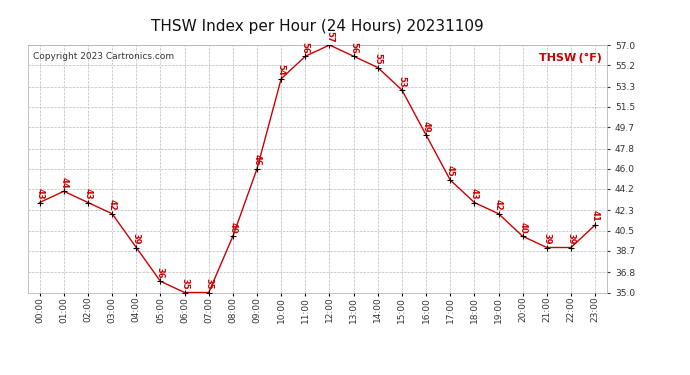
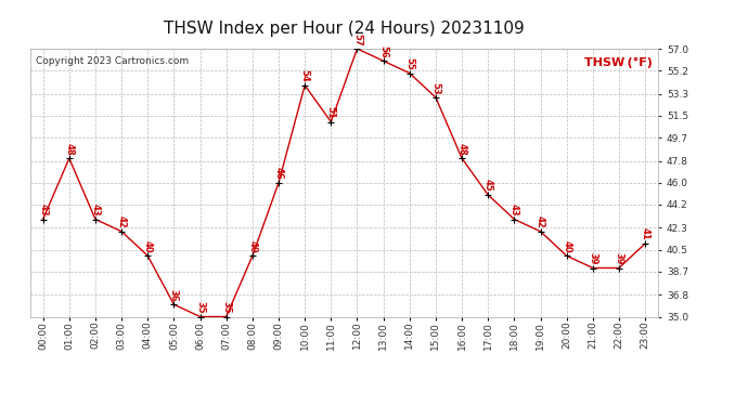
01:00: 44 -> 48
04:00: 39 -> 40
11:00: 56 -> 51
16:00: 49 -> 48
